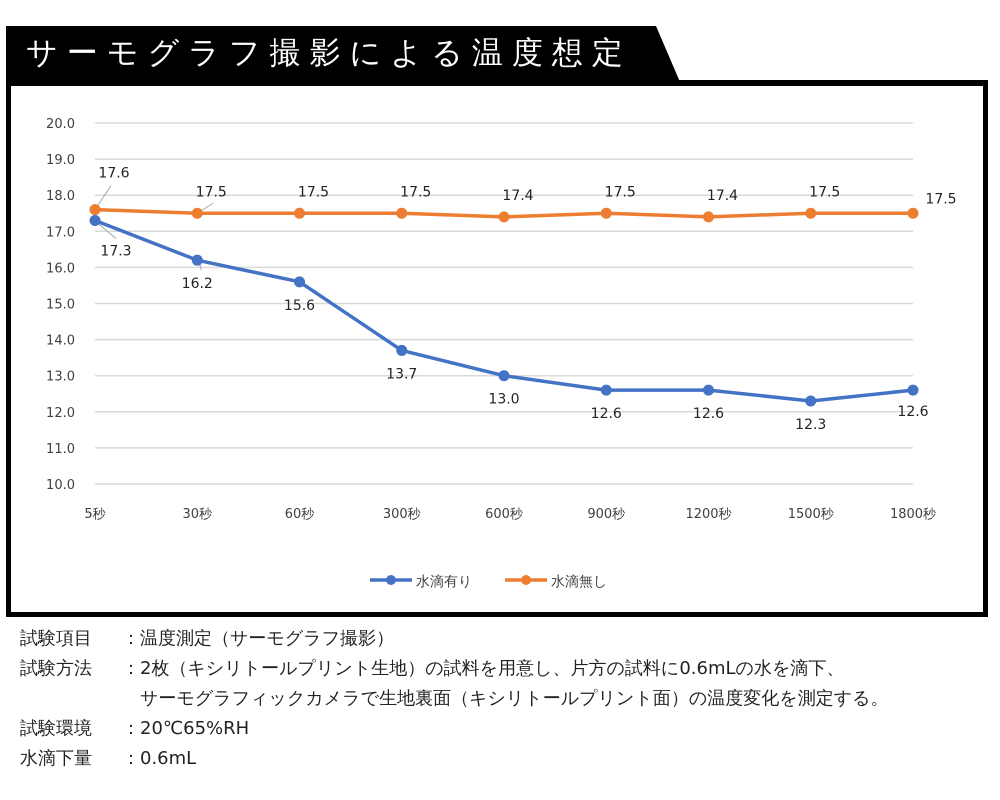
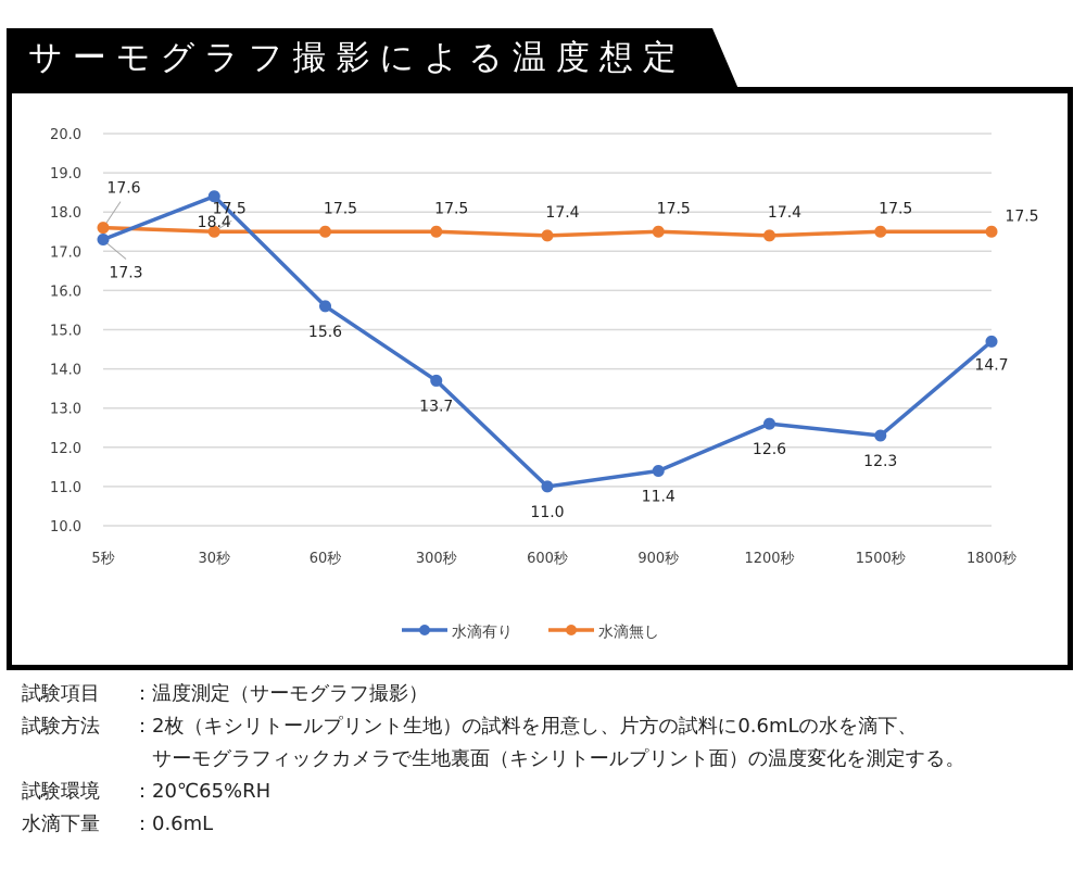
水滴有り/30秒: 16.2 -> 18.4
水滴有り/600秒: 13.0 -> 11.0
水滴有り/900秒: 12.6 -> 11.4
水滴有り/1800秒: 12.6 -> 14.7
